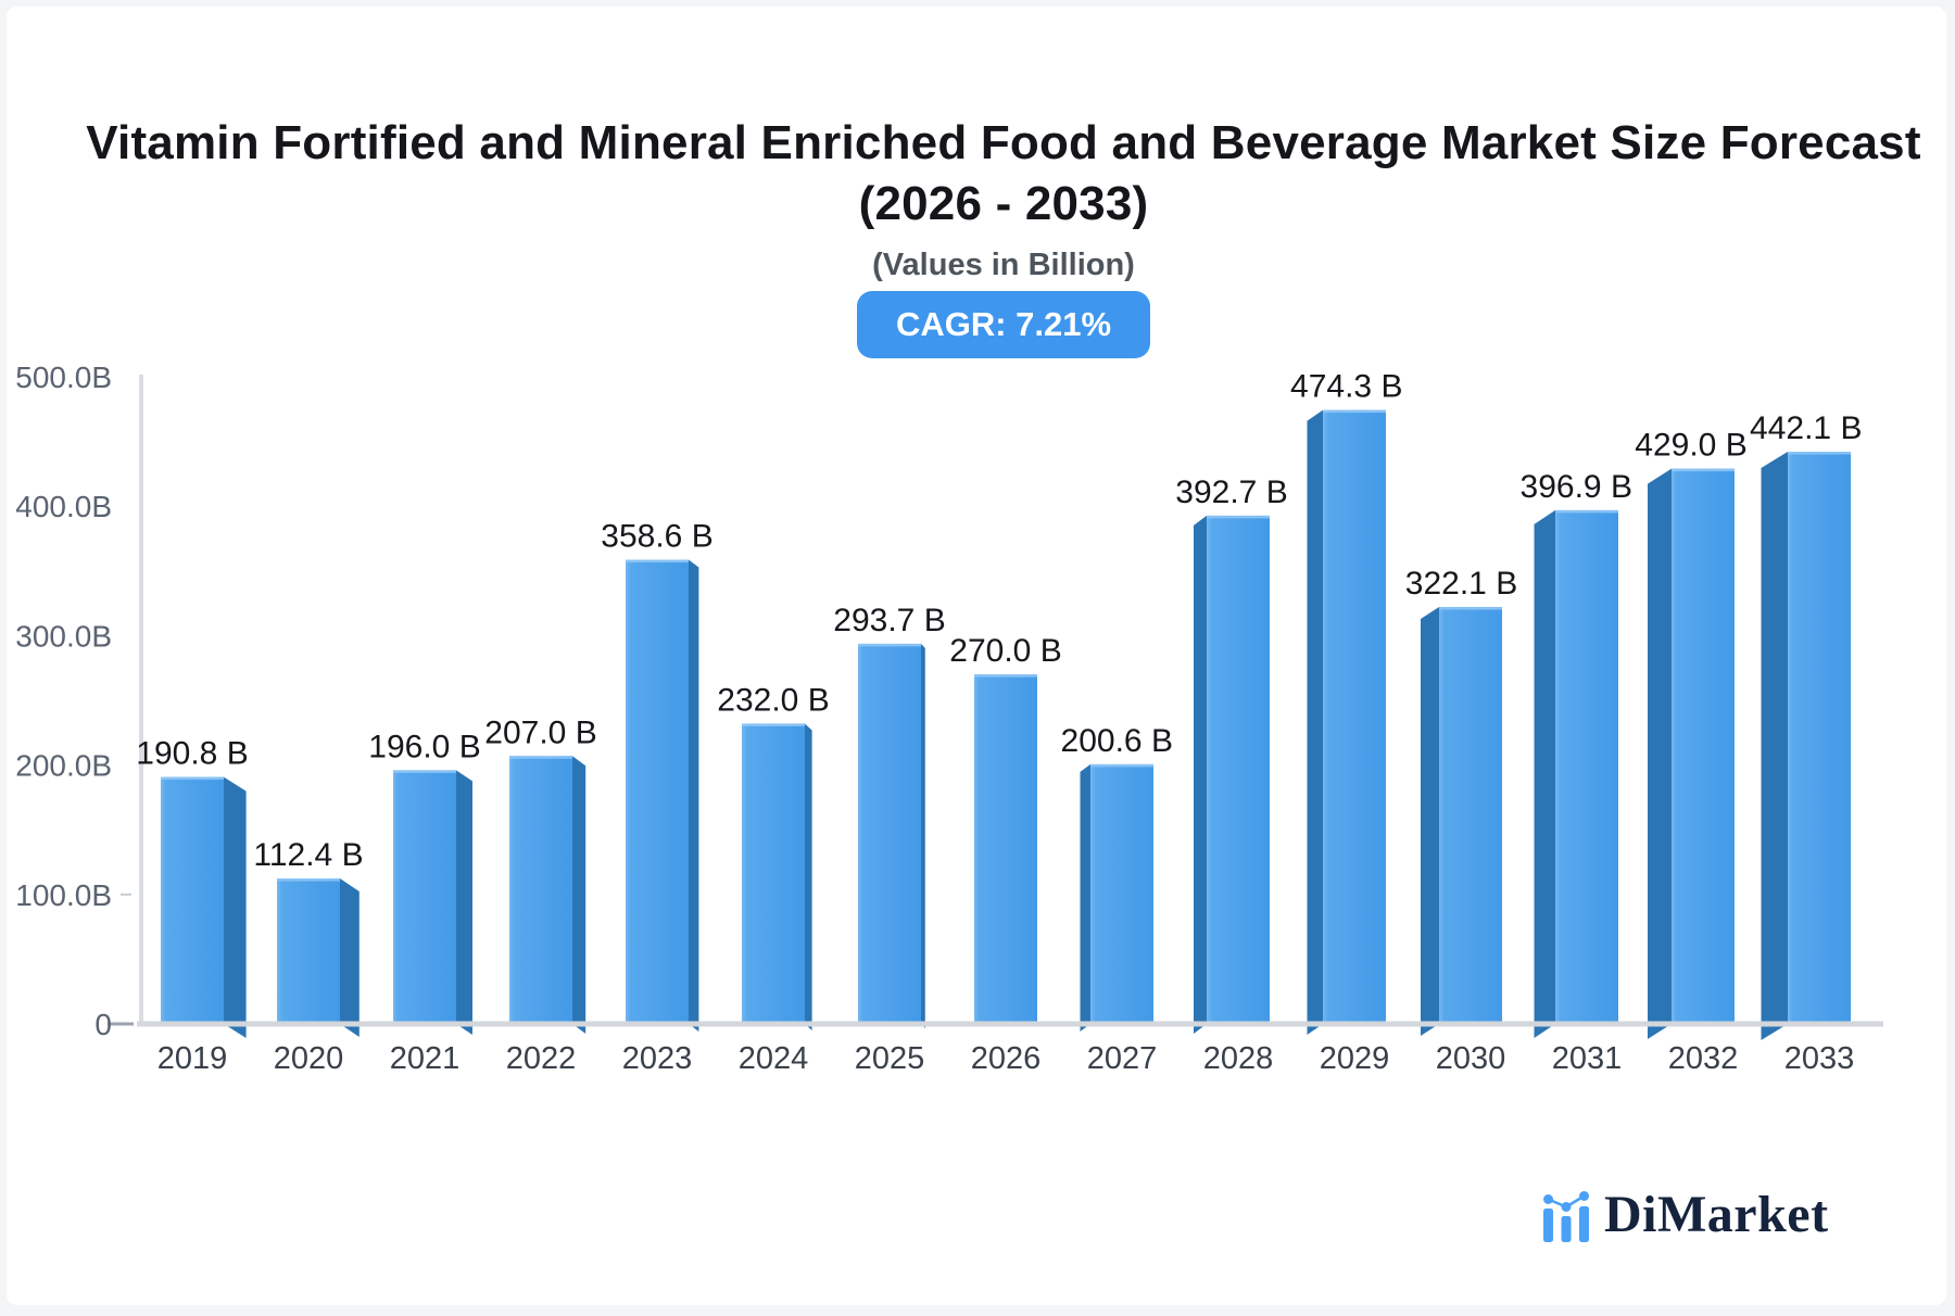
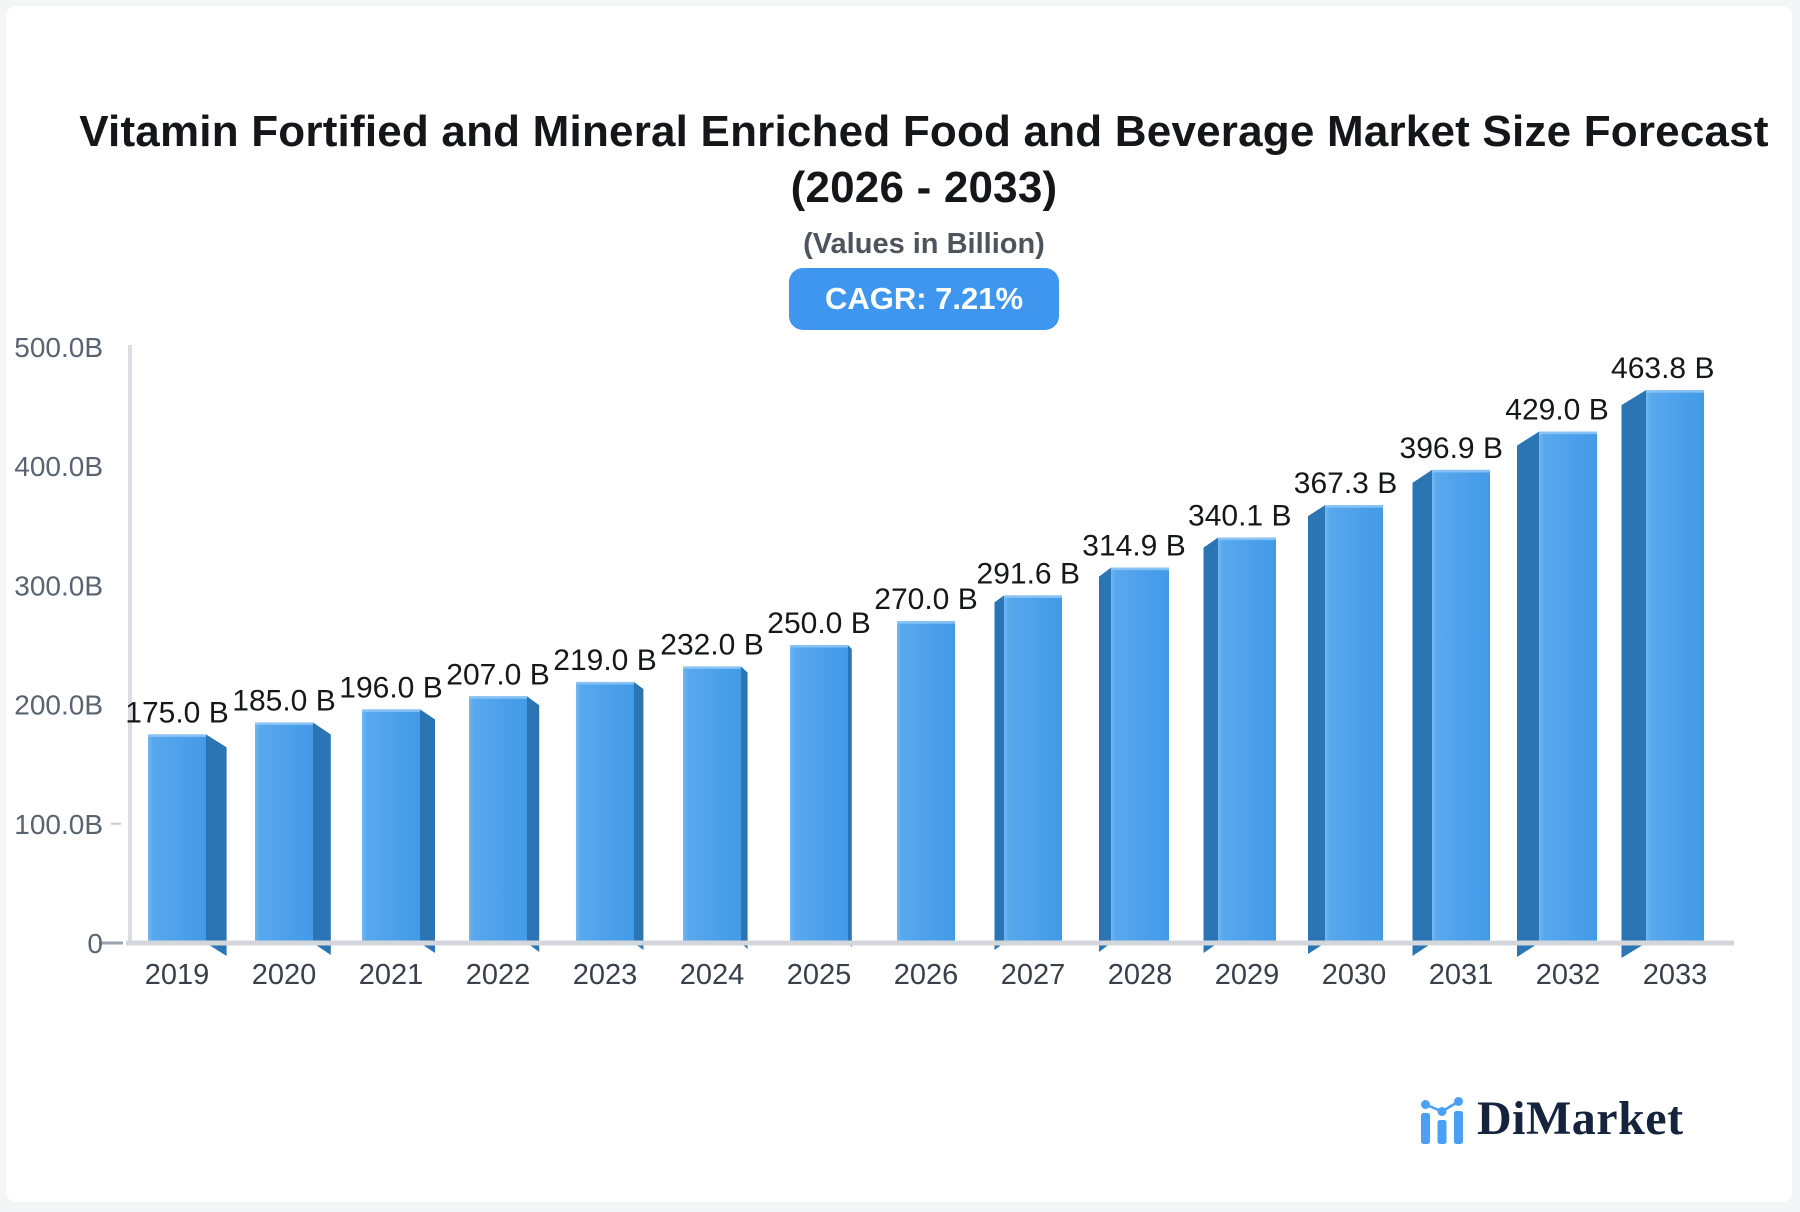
2019: 190.8 -> 175.0
2020: 112.4 -> 185.0
2023: 358.6 -> 219.0
2025: 293.7 -> 250.0
2027: 200.6 -> 291.6
2028: 392.7 -> 314.9
2029: 474.3 -> 340.1
2030: 322.1 -> 367.3
2033: 442.1 -> 463.8
